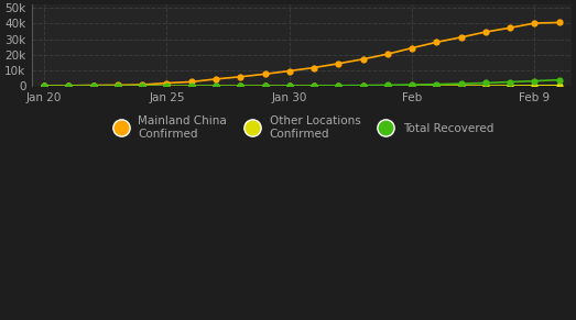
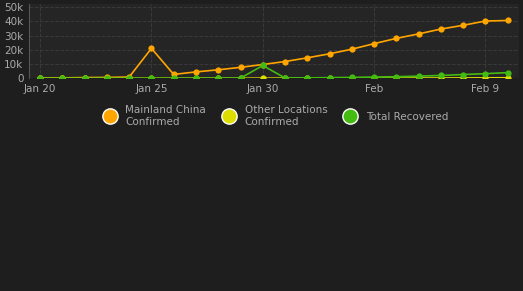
Mainland China Confirmed/Jan 25: 2k -> 21k
Total Recovered/Jan 30: 0k -> 9k
